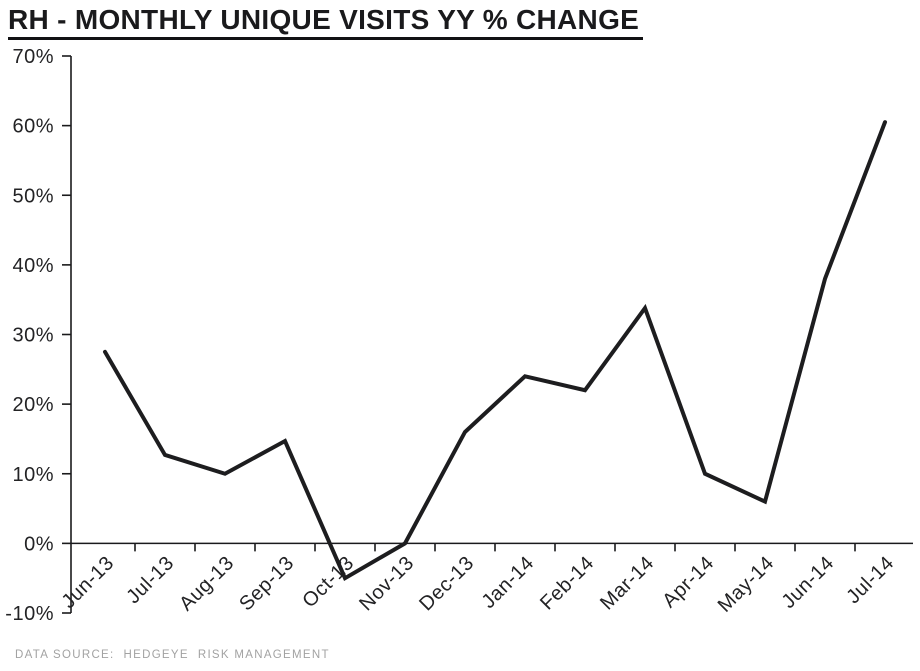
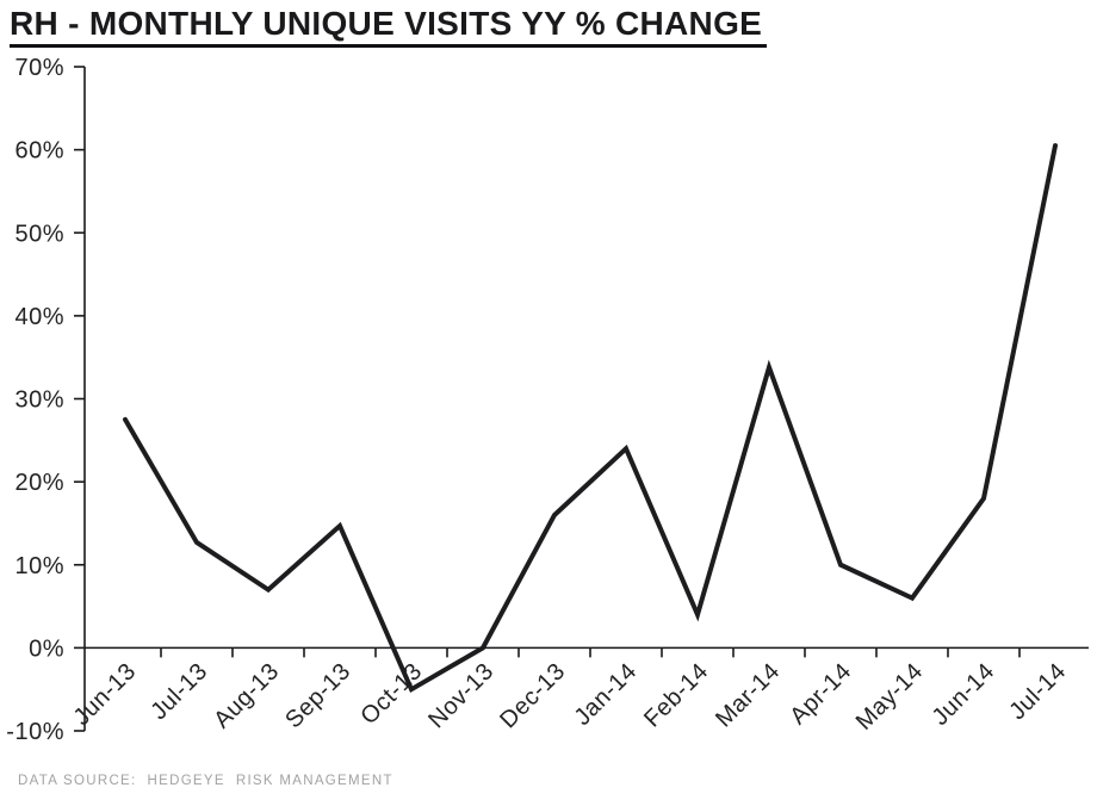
Aug-13: 10% -> 7%
Feb-14: 22% -> 4%
Jun-14: 38% -> 18%
